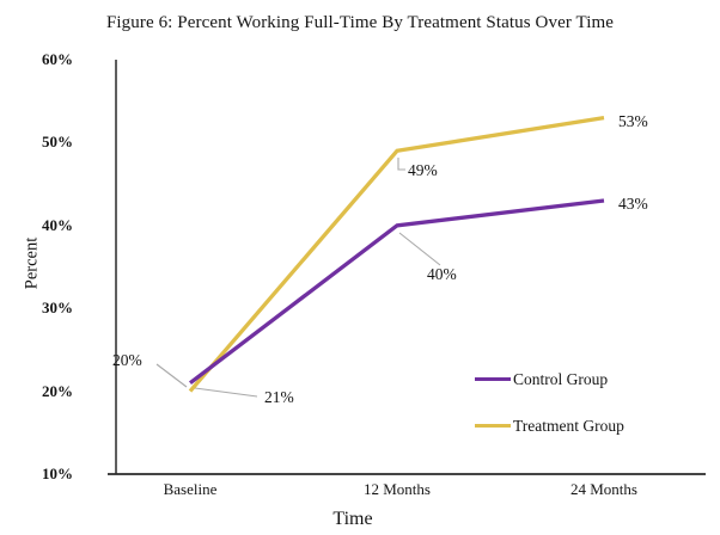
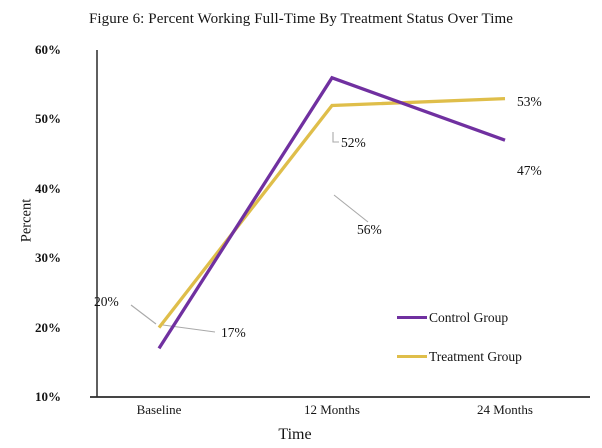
Control Group/Baseline: 21% -> 17%
Control Group/12 Months: 40% -> 56%
Treatment Group/12 Months: 49% -> 52%
Control Group/24 Months: 43% -> 47%
